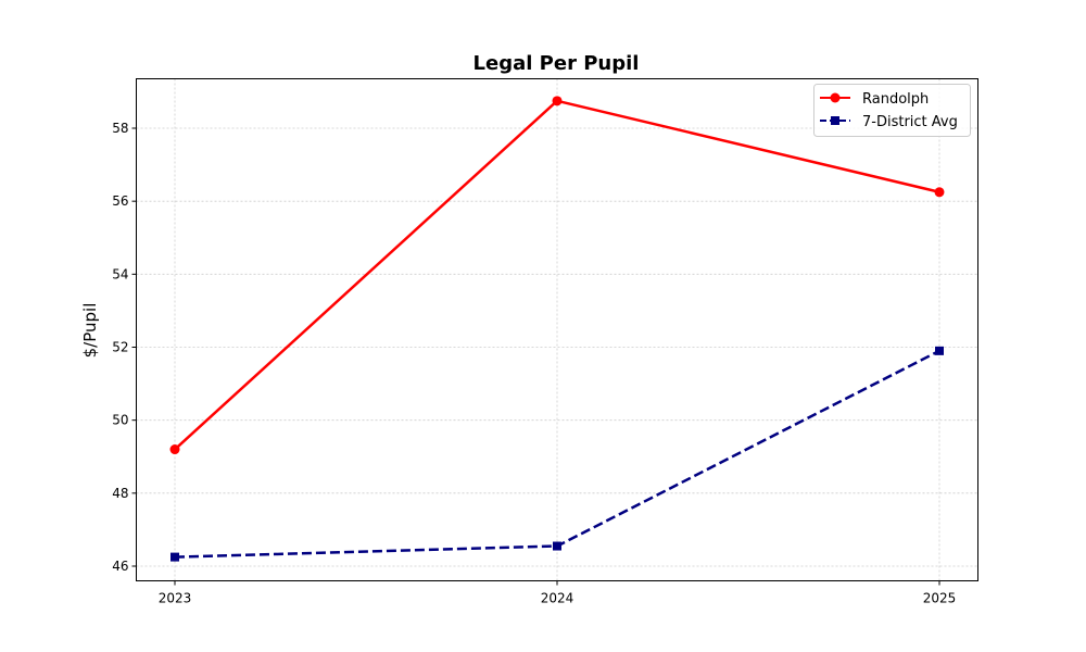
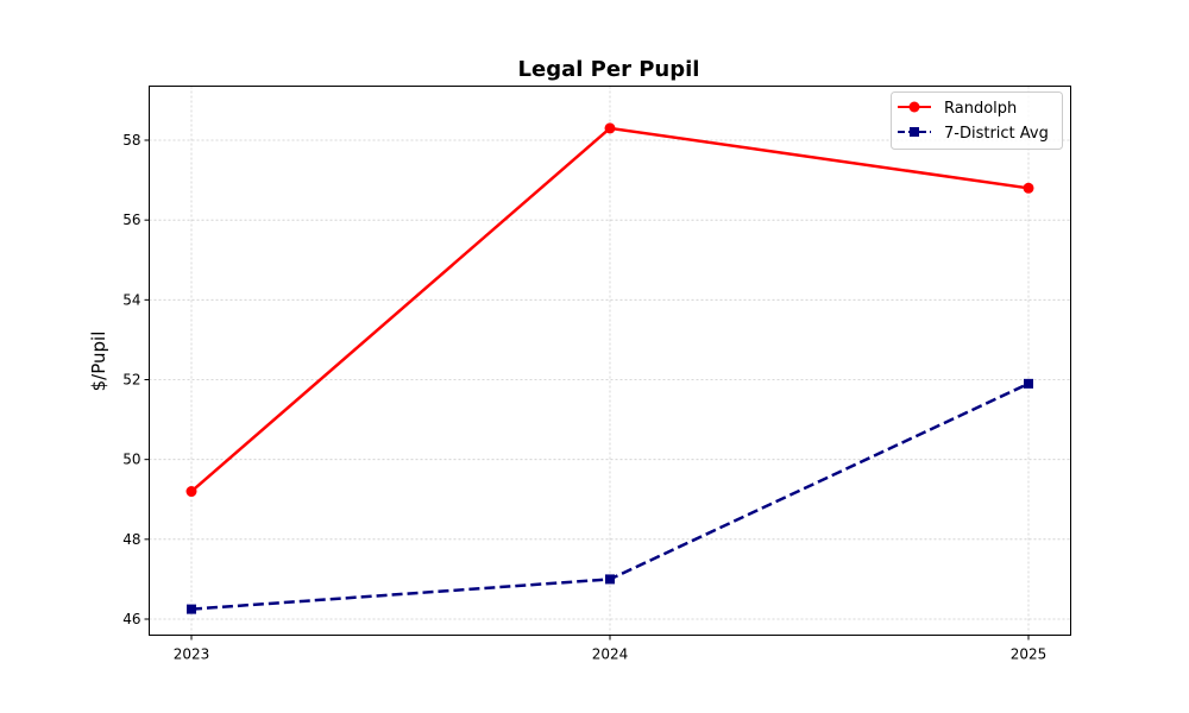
Randolph/2024: 58.8 -> 58.3
7-District Avg/2024: 46.5 -> 47.0
Randolph/2025: 56.2 -> 56.8
